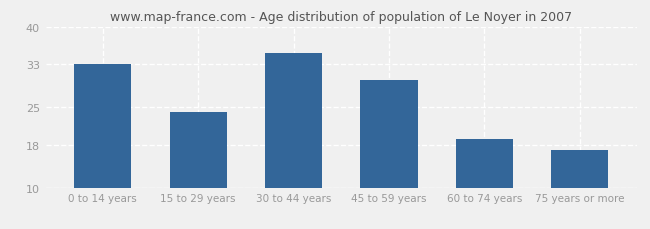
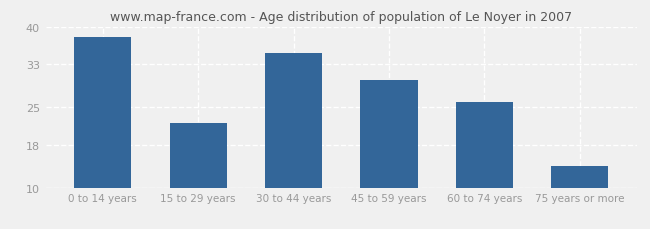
0 to 14 years: 33 -> 38
15 to 29 years: 24 -> 22
60 to 74 years: 19 -> 26
75 years or more: 17 -> 14
